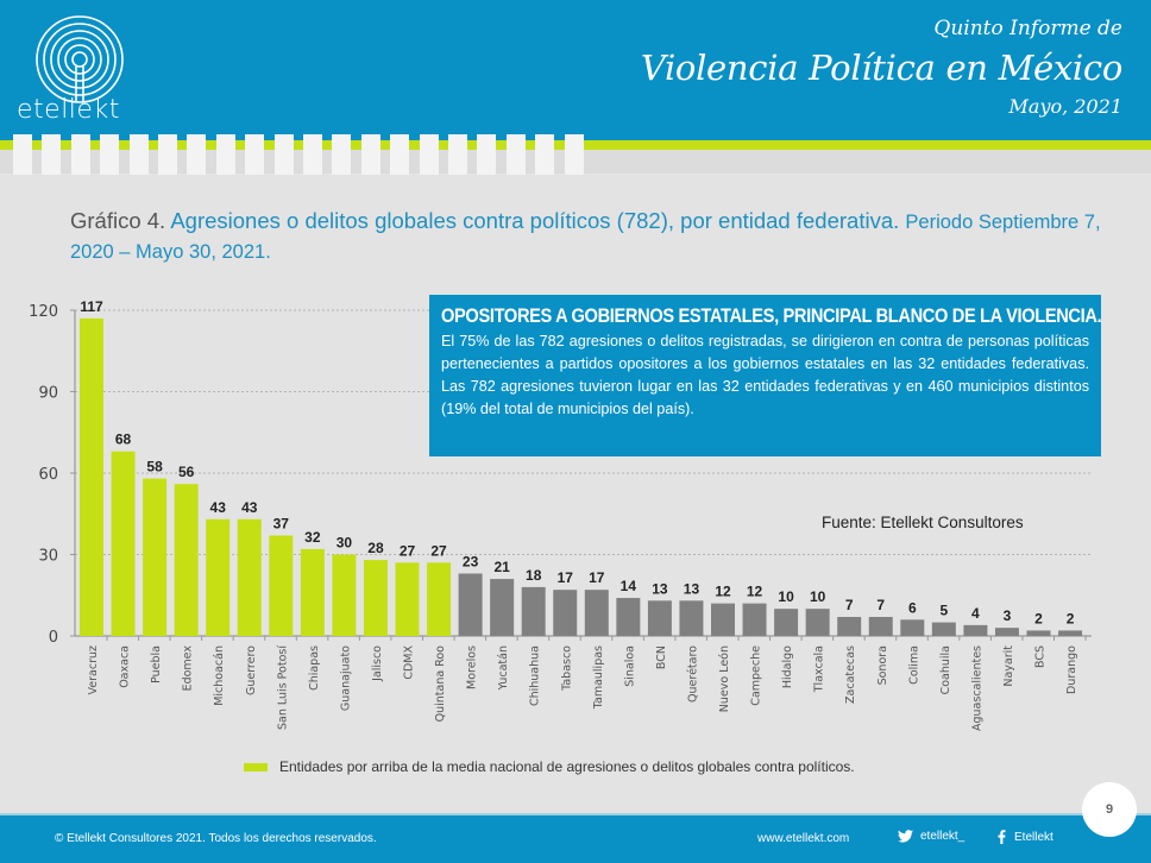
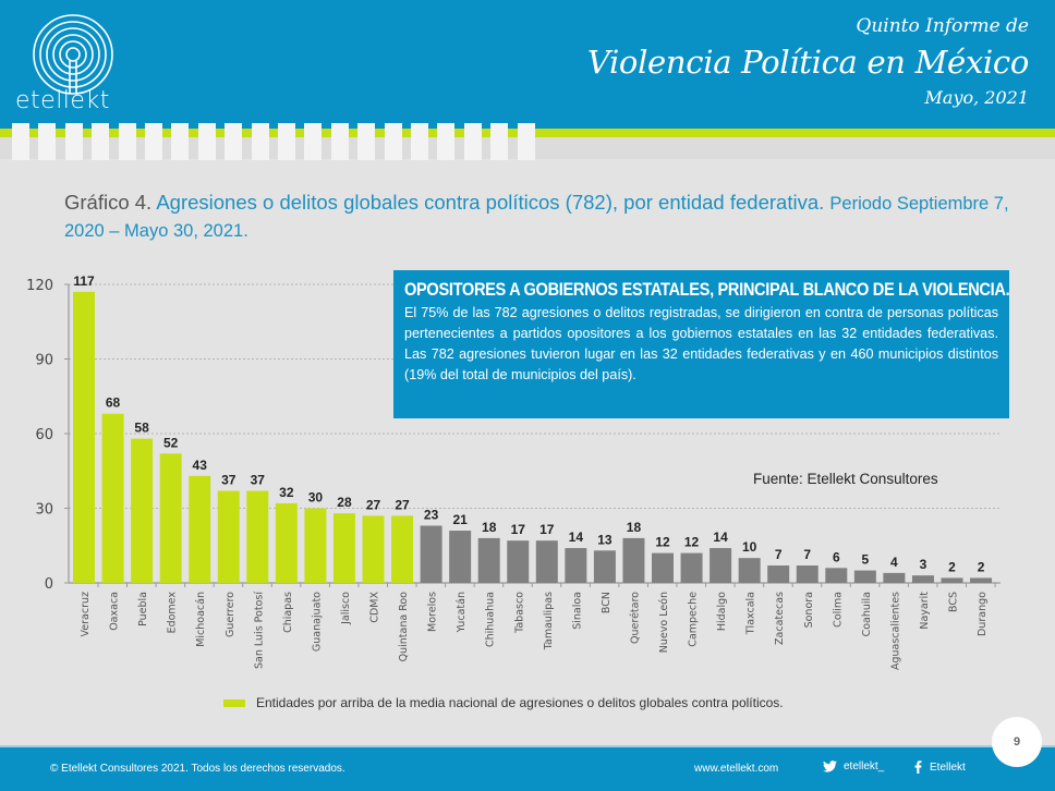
Edomex: 56 -> 52
Guerrero: 43 -> 37
Querétaro: 13 -> 18
Hidalgo: 10 -> 14
